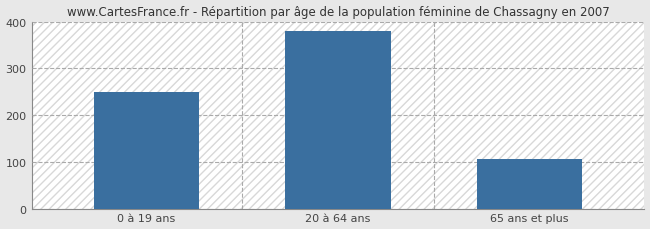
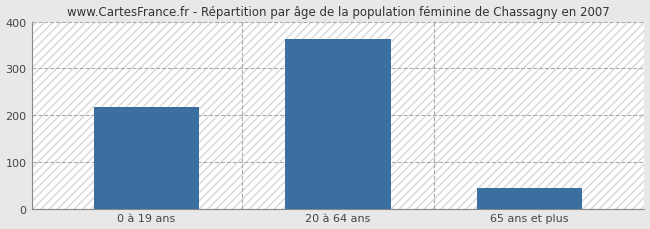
0 à 19 ans: 250 -> 218
20 à 64 ans: 380 -> 362
65 ans et plus: 105 -> 43
